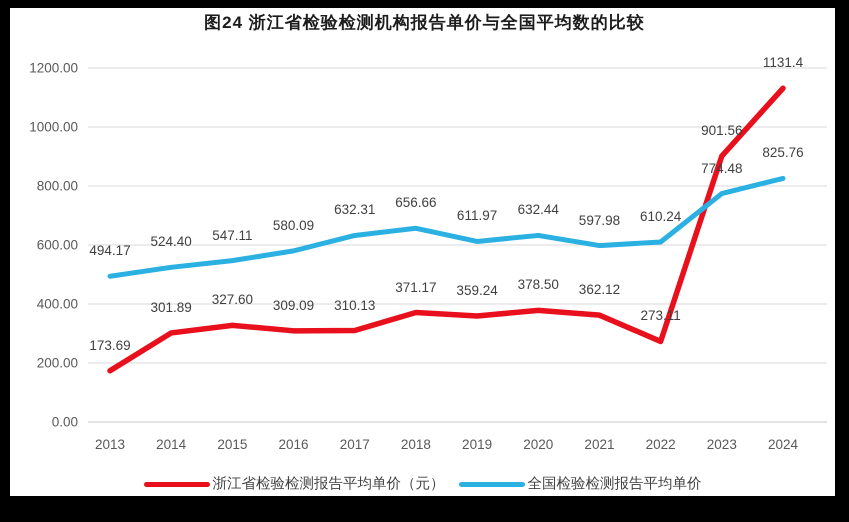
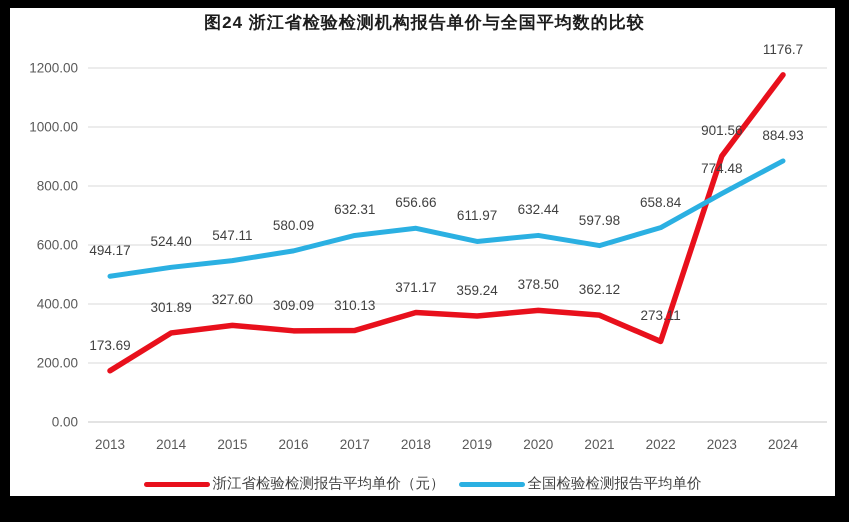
全国检验检测报告平均单价/2022: 610.24 -> 658.84
浙江省检验检测报告平均单价（元）/2024: 1131.4 -> 1176.7
全国检验检测报告平均单价/2024: 825.76 -> 884.93
